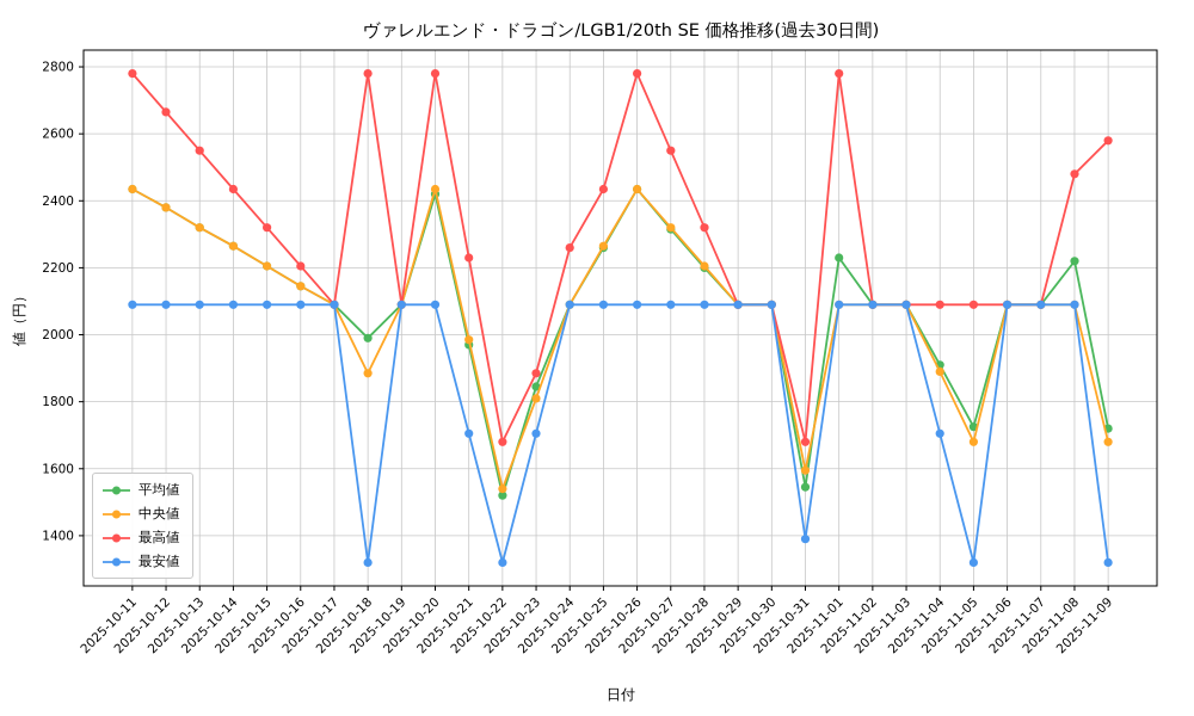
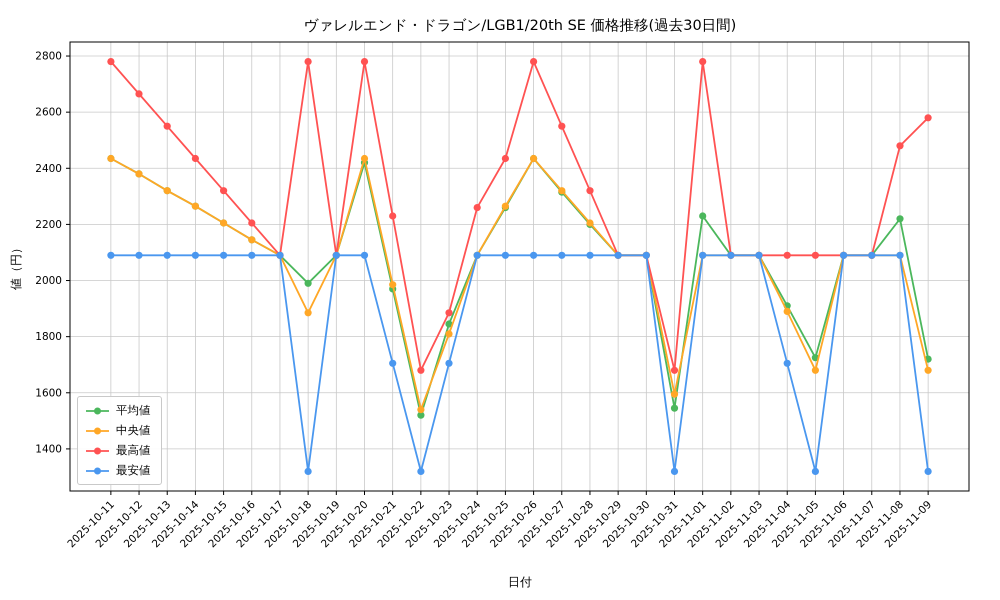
最安値/2025-10-31: 1390 -> 1320
